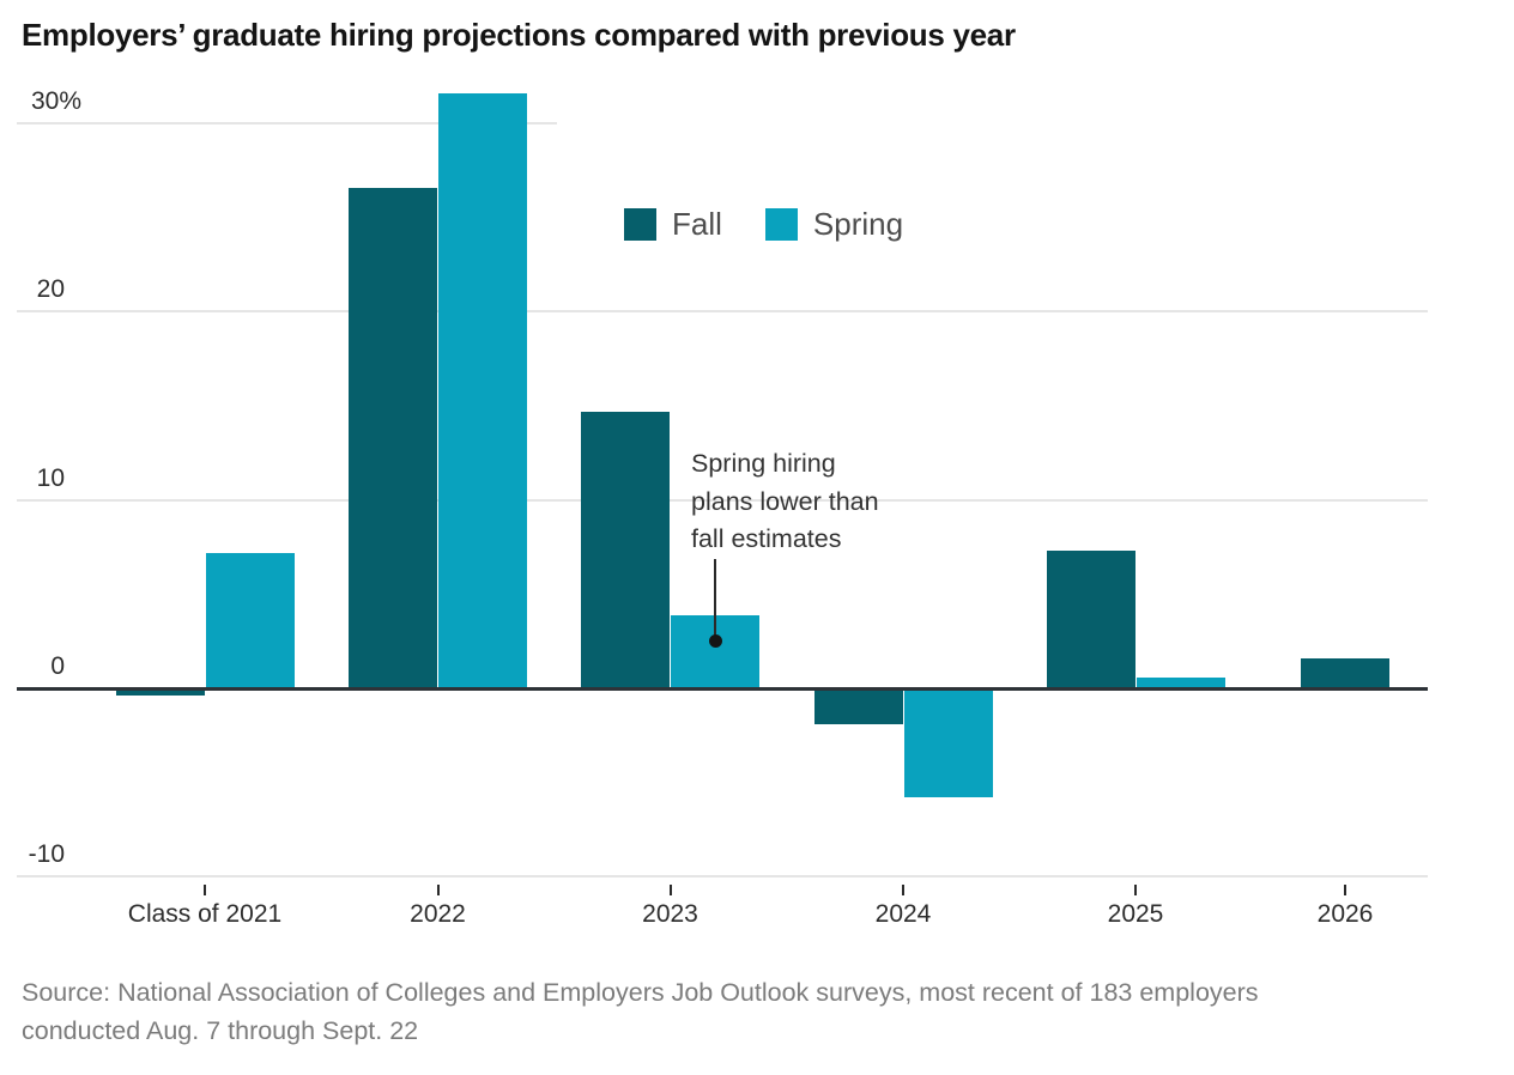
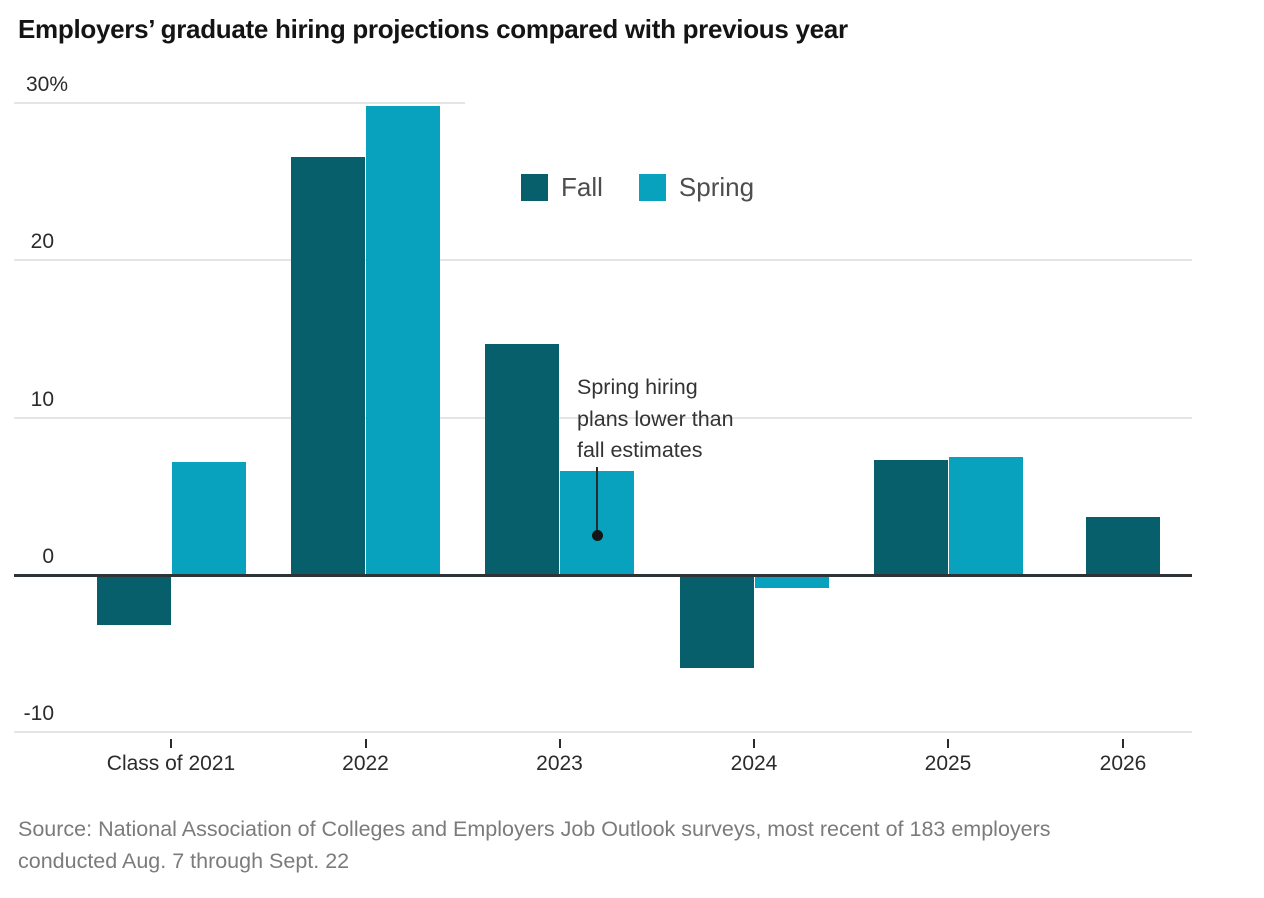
Fall/Class of 2021: -0.4 -> -3.2
Spring/2022: 31.6 -> 29.8
Spring/2023: 3.9 -> 6.6
Fall/2024: -1.9 -> -5.9
Spring/2024: -5.8 -> -0.8
Spring/2025: 0.6 -> 7.5
Fall/2026: 1.6 -> 3.7
